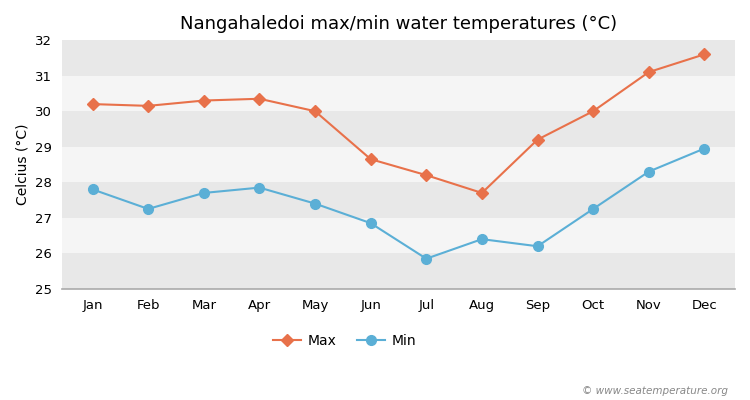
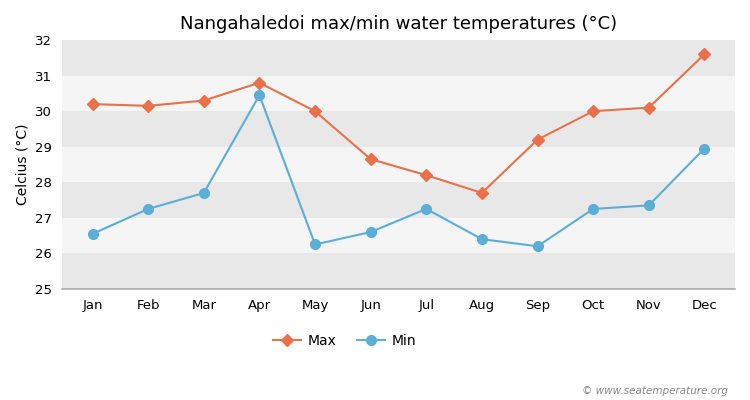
Min/Jan: 27.80 -> 26.55
Max/Apr: 30.35 -> 30.80
Min/Apr: 27.85 -> 30.45
Min/May: 27.40 -> 26.25
Min/Jun: 26.85 -> 26.60
Min/Jul: 25.85 -> 27.25
Max/Nov: 31.10 -> 30.10
Min/Nov: 28.30 -> 27.35
